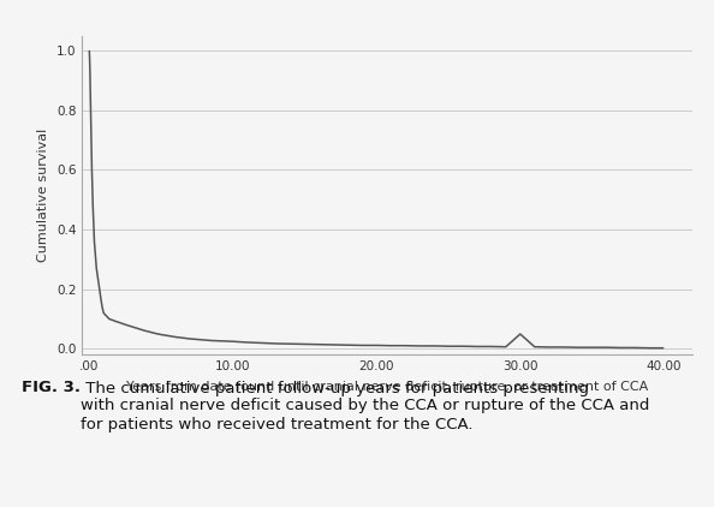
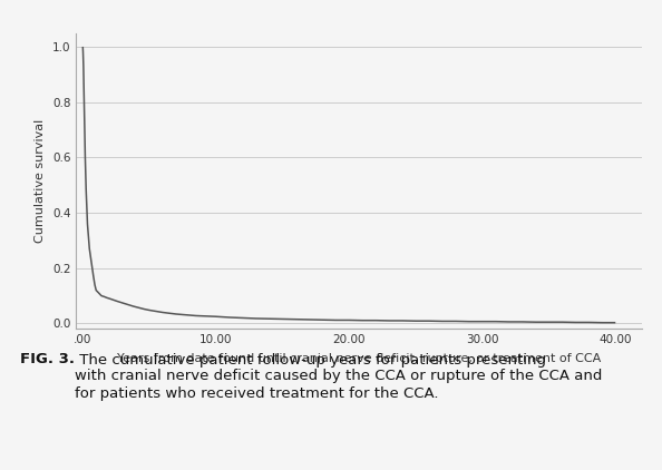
30.00: 0.050 -> 0.007
